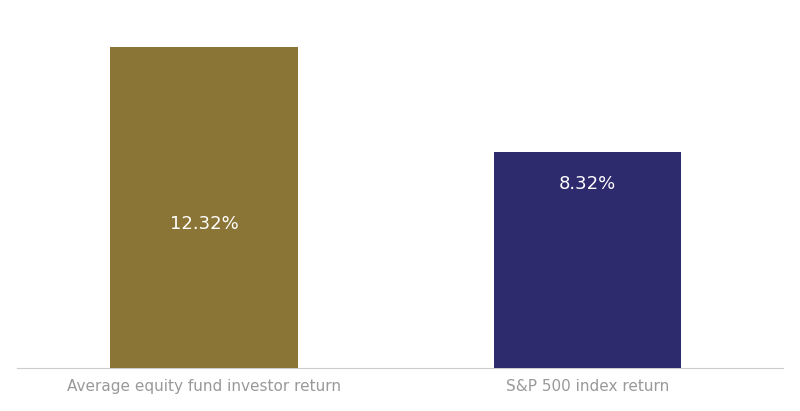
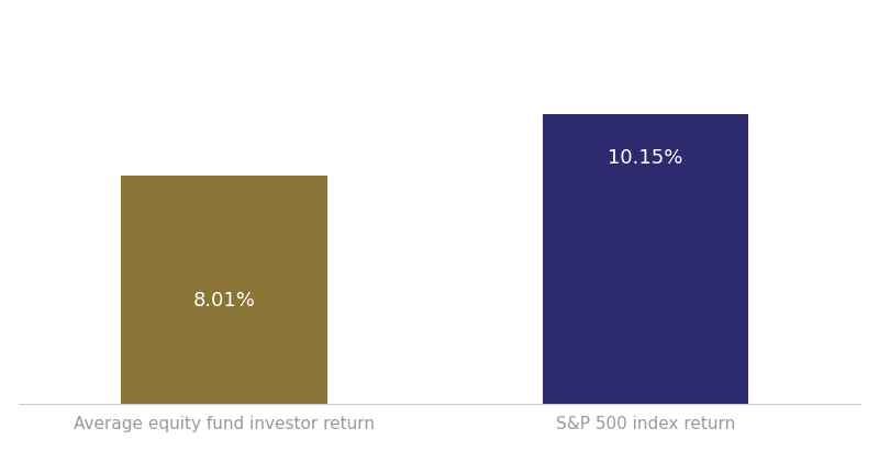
Average equity fund investor return: 12.32% -> 8.01%
S&P 500 index return: 8.32% -> 10.15%
